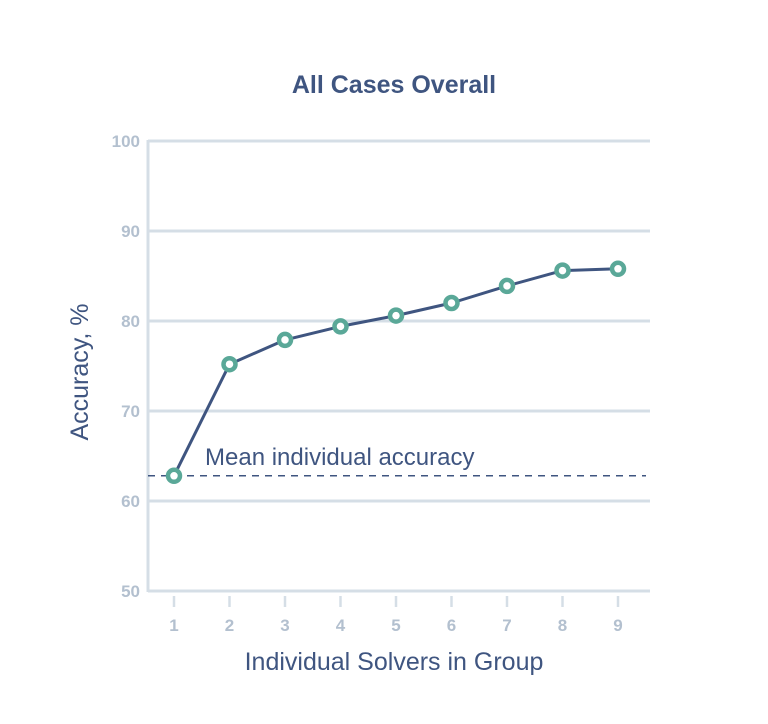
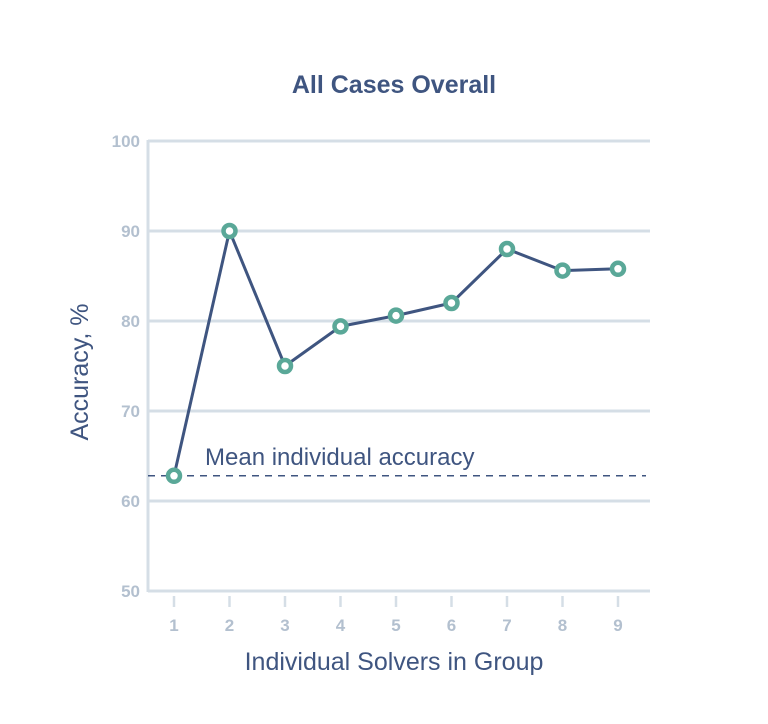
2: 75 -> 90
3: 78 -> 75
7: 84 -> 88
